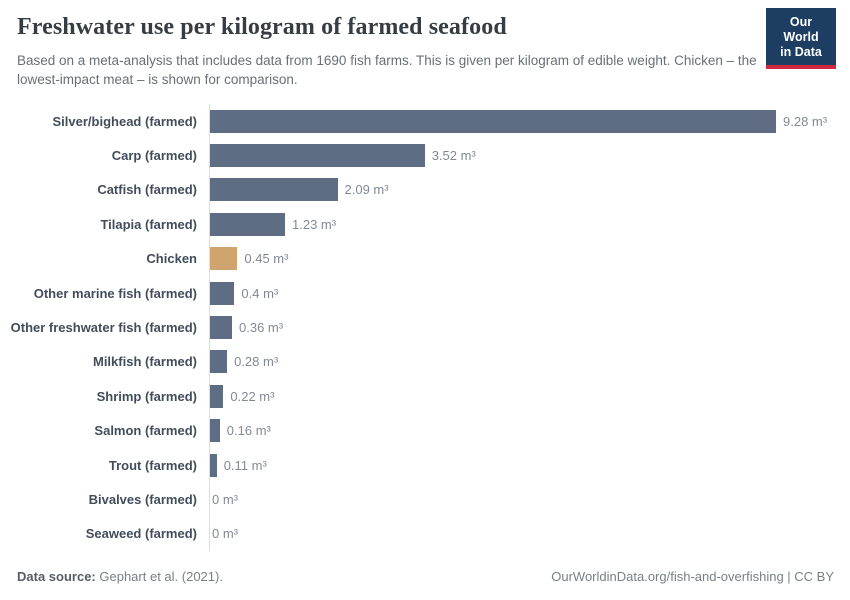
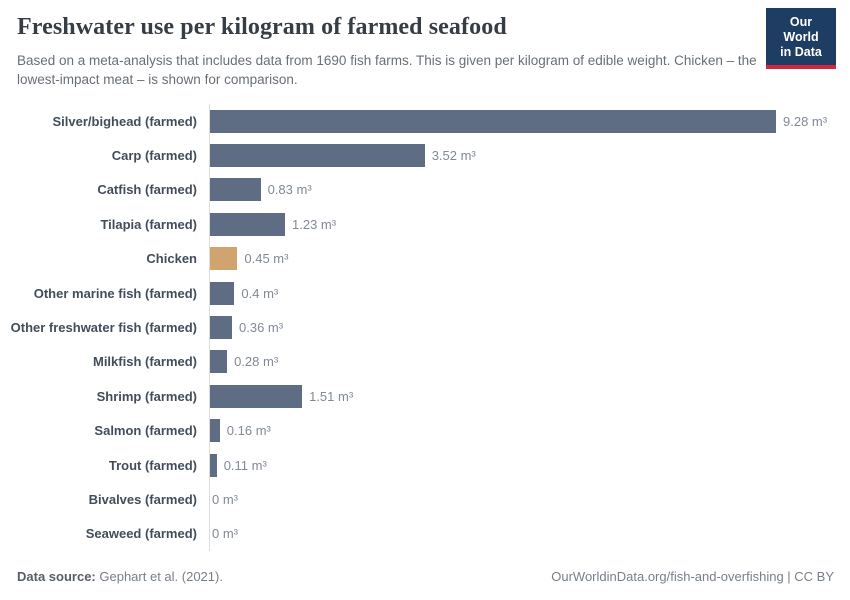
Catfish (farmed): 2.09 -> 0.83
Shrimp (farmed): 0.22 -> 1.51
